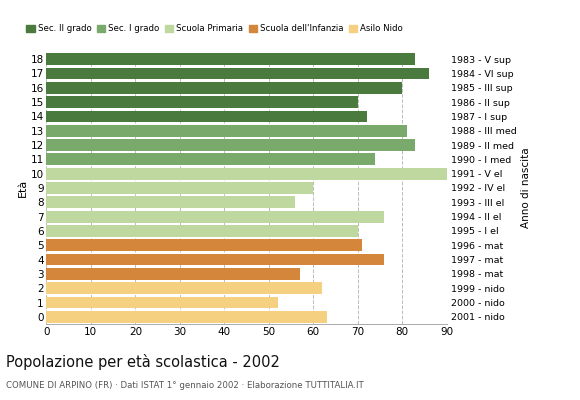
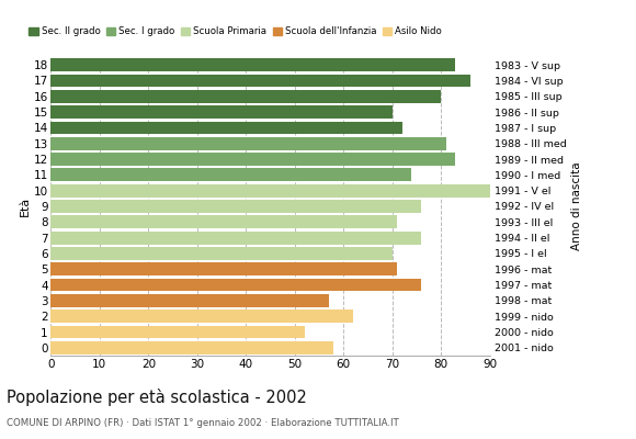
9: 60 -> 76
8: 56 -> 71
0: 63 -> 58
